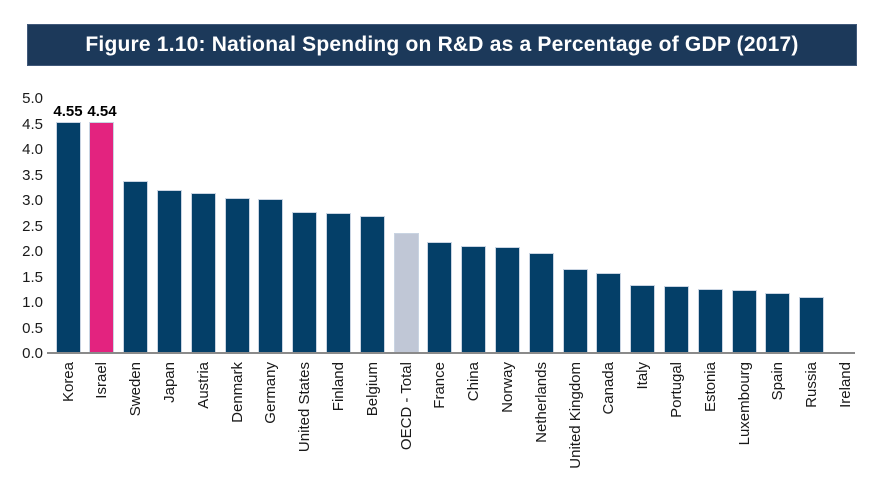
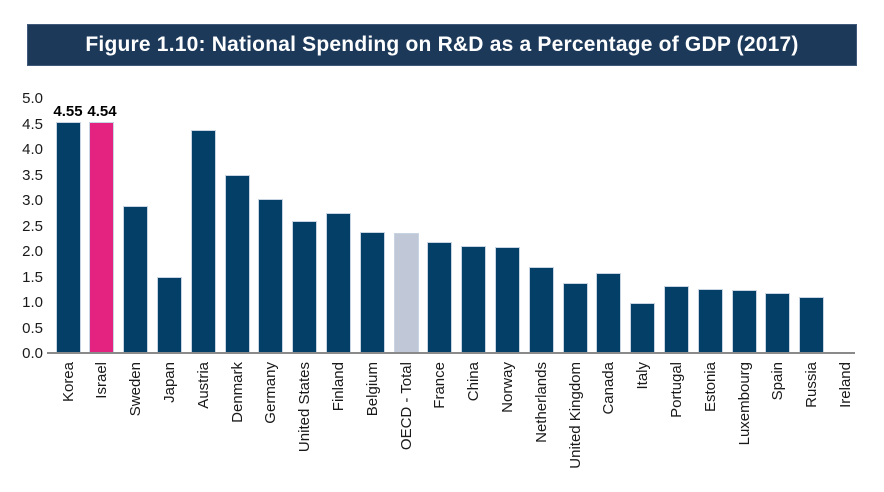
Sweden: 3.4 -> 2.9
Japan: 3.2 -> 1.5
Austria: 3.2 -> 4.4
Denmark: 3.0 -> 3.5
United States: 2.8 -> 2.6
Belgium: 2.7 -> 2.4
Netherlands: 2.0 -> 1.7
United Kingdom: 1.7 -> 1.4
Italy: 1.4 -> 1.0
